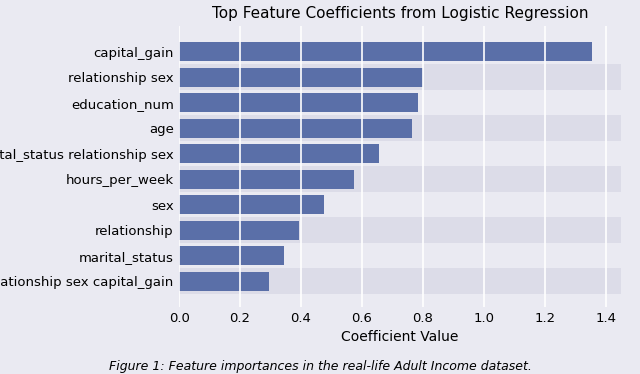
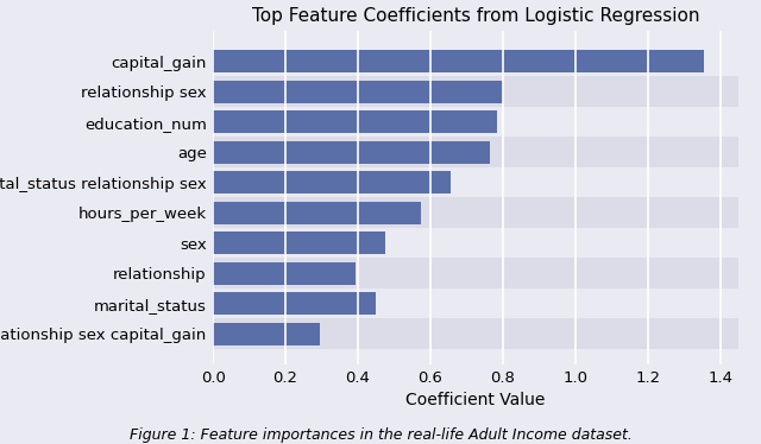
marital_status: 0.345 -> 0.450
